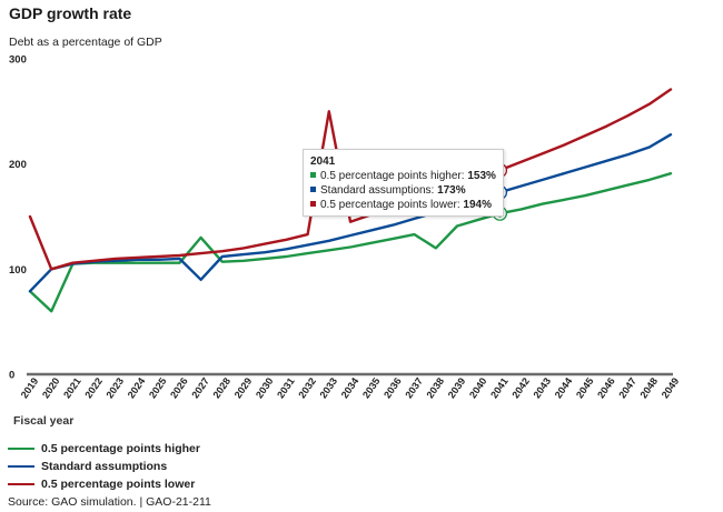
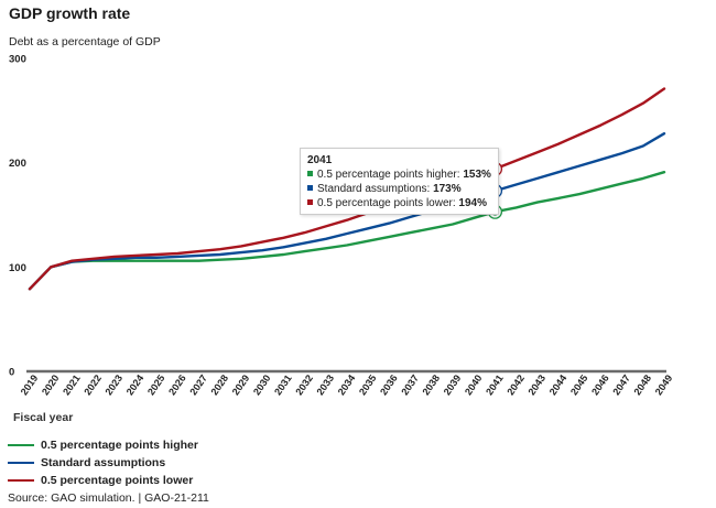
0.5 percentage points lower/2019: 150 -> 80
0.5 percentage points higher/2020: 60 -> 100
0.5 percentage points higher/2027: 130 -> 110
Standard assumptions/2027: 90 -> 110
0.5 percentage points lower/2033: 250 -> 140
0.5 percentage points higher/2038: 120 -> 140
